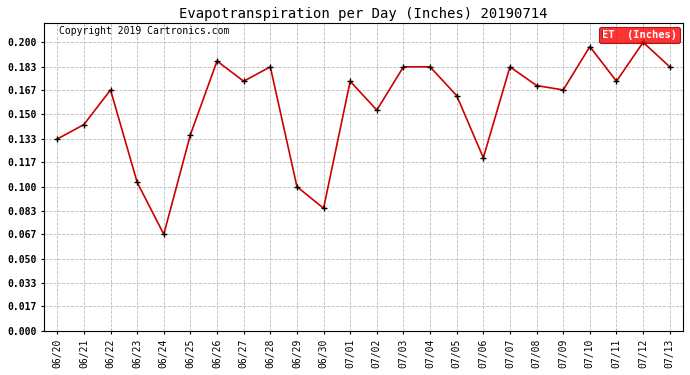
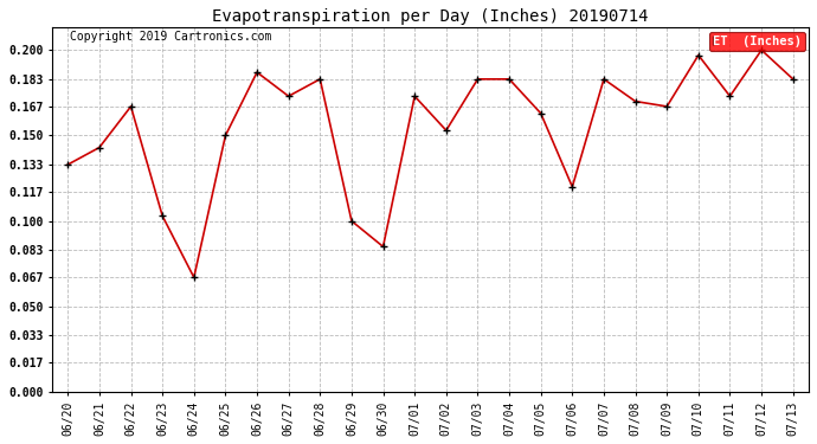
06/25: 0.136 -> 0.150
